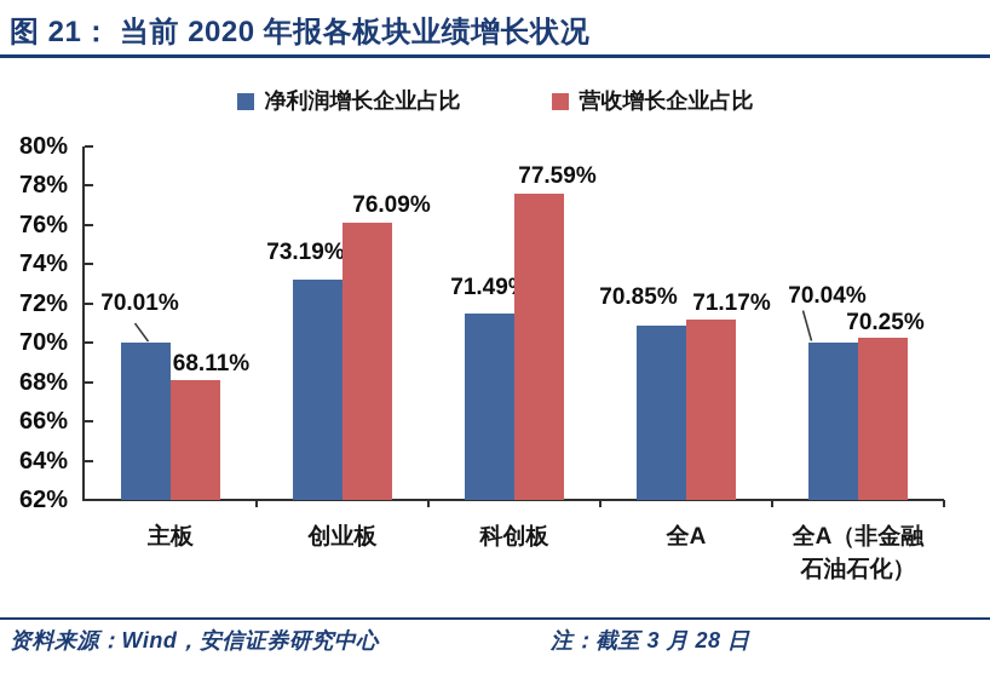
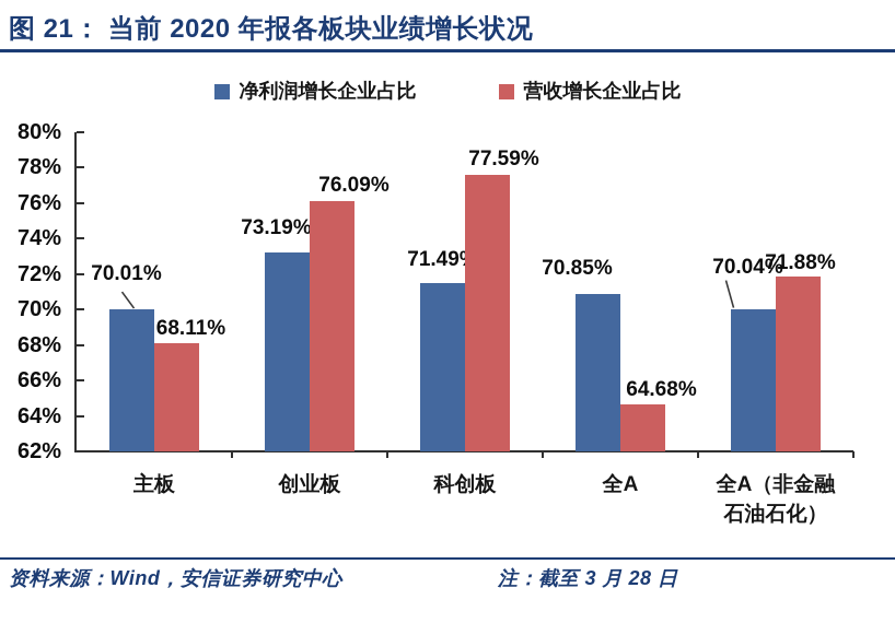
营收增长企业占比/全A: 71.17% -> 64.68%
营收增长企业占比/全A（非金融 石油石化）: 70.25% -> 71.88%
